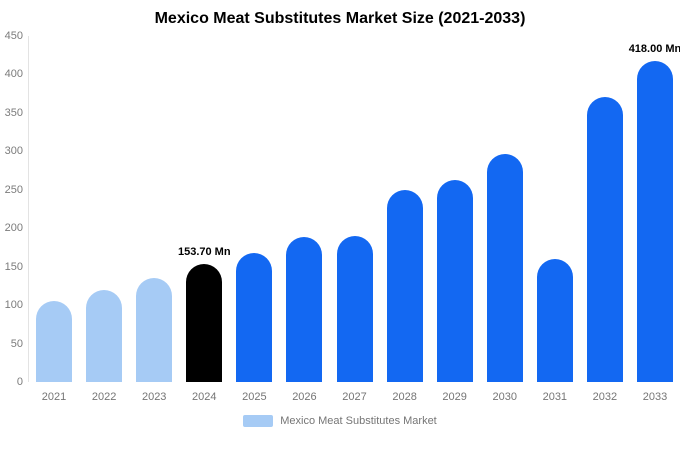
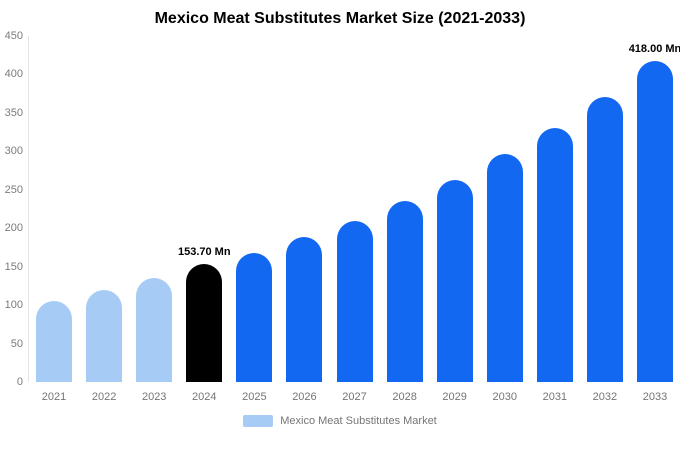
2027: 190 -> 210
2028: 250 -> 240
2031: 160 -> 330
